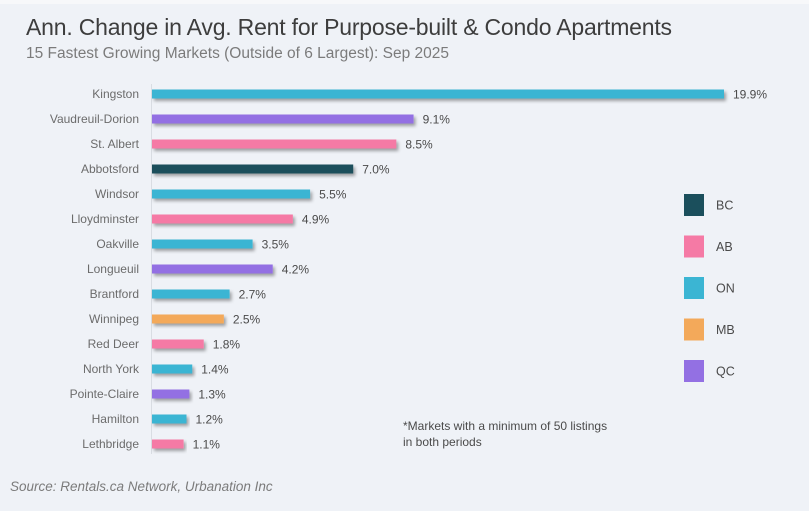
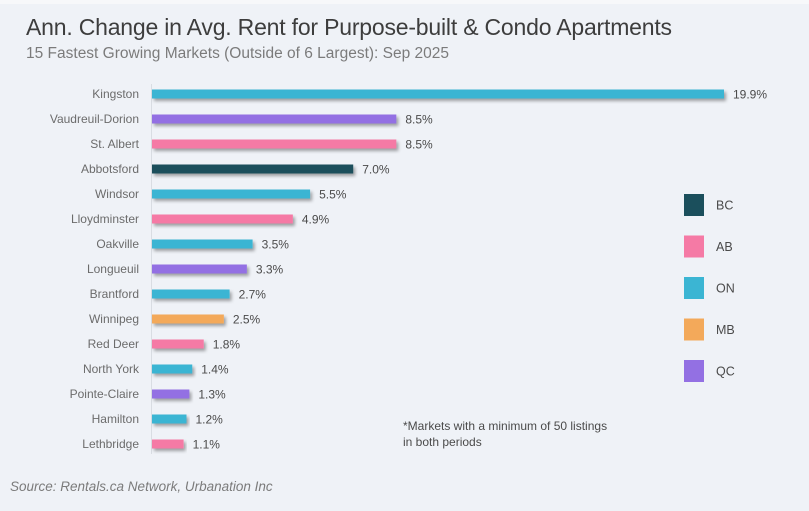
Vaudreuil-Dorion: 9.1% -> 8.5%
Longueuil: 4.2% -> 3.3%
